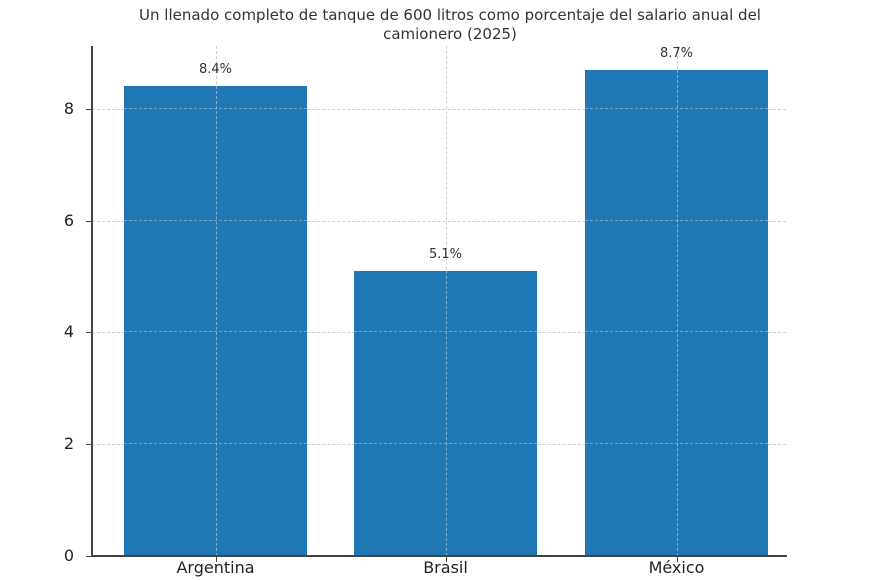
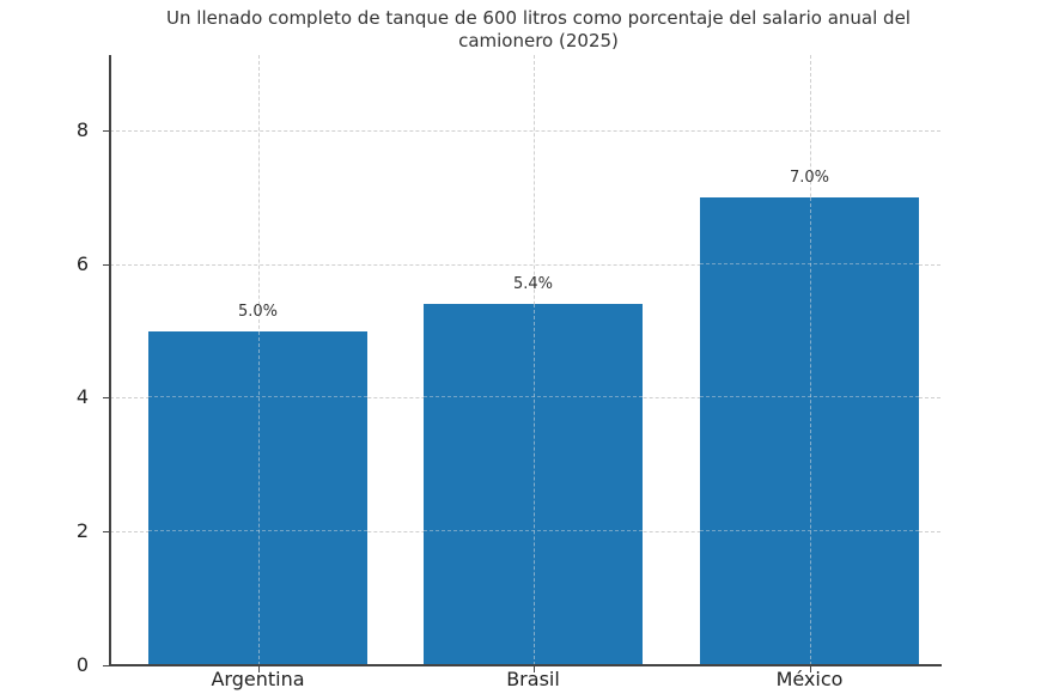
Argentina: 8.4% -> 5.0%
Brasil: 5.1% -> 5.4%
México: 8.7% -> 7.0%
